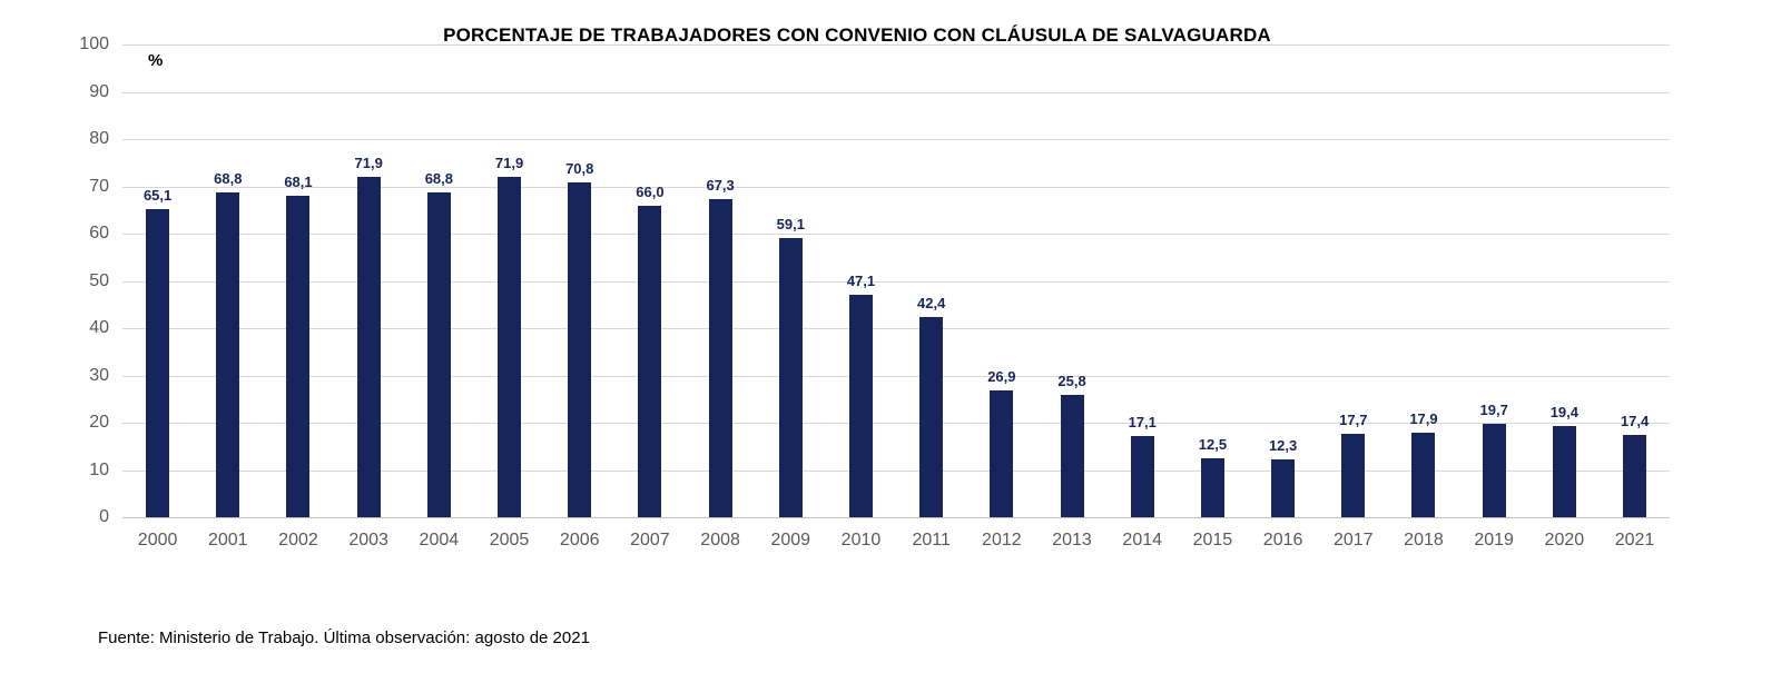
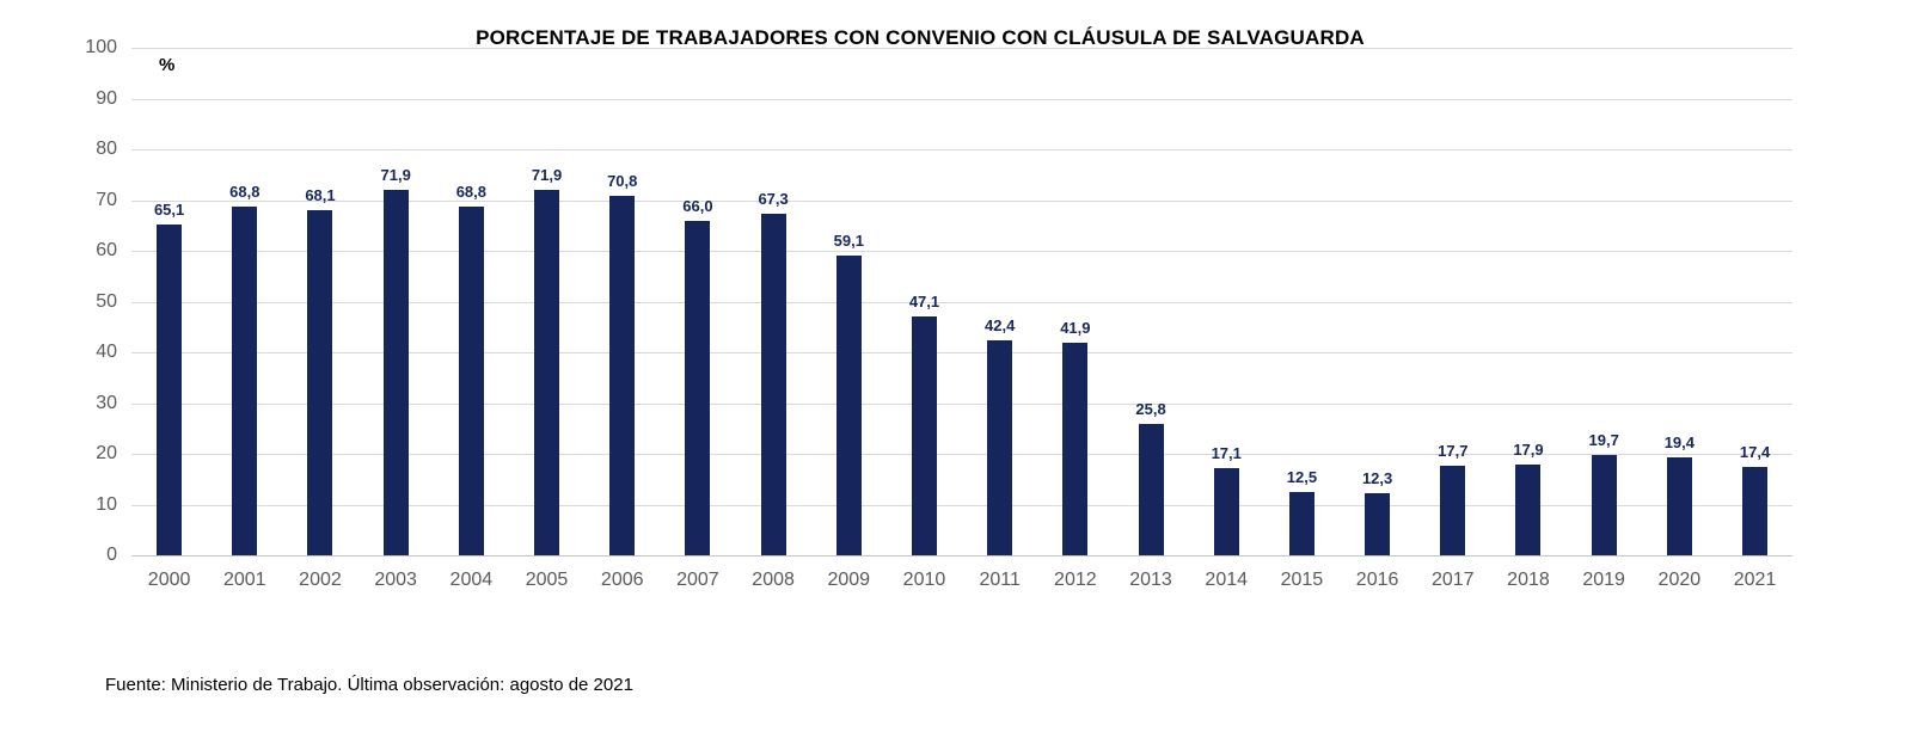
2012: 26,9 -> 41,9
